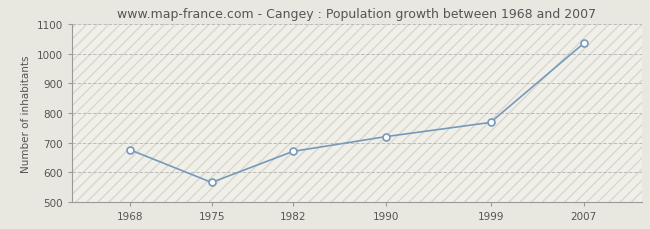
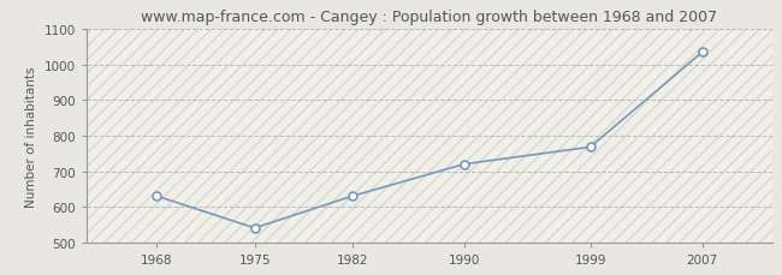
1968: 675 -> 630
1975: 565 -> 540
1982: 670 -> 630
